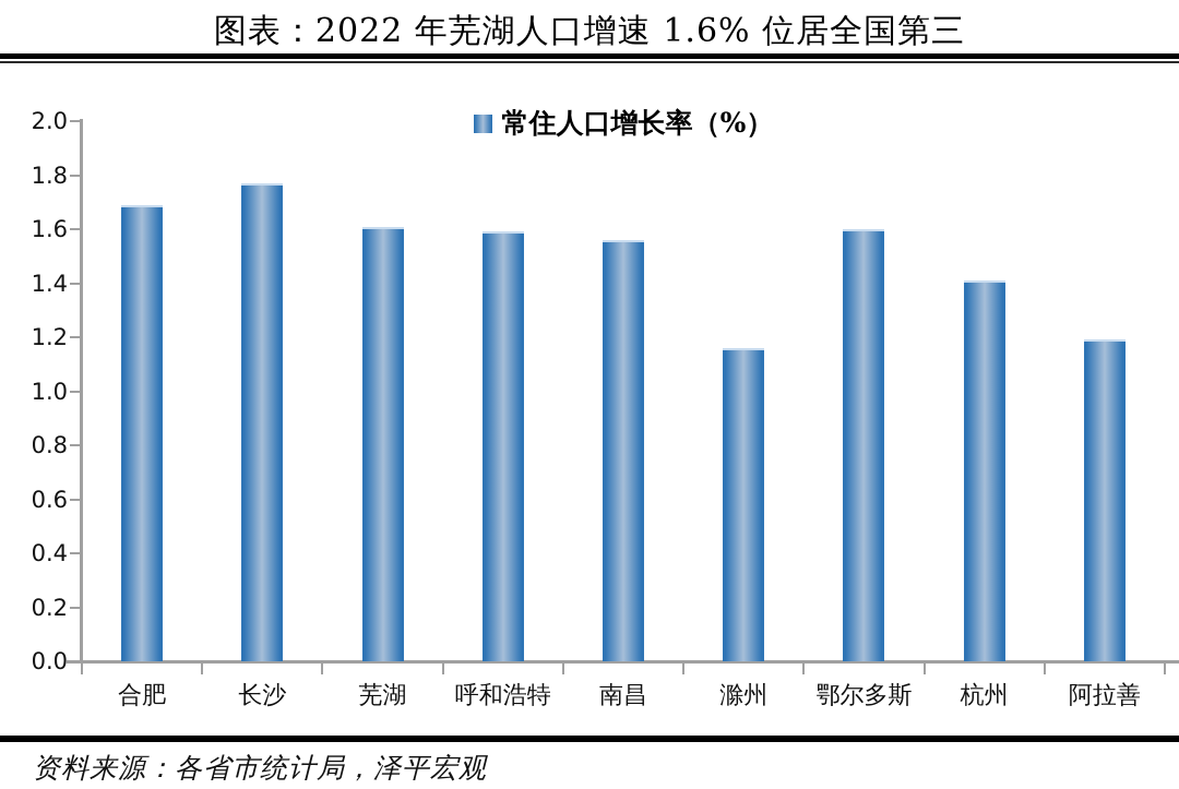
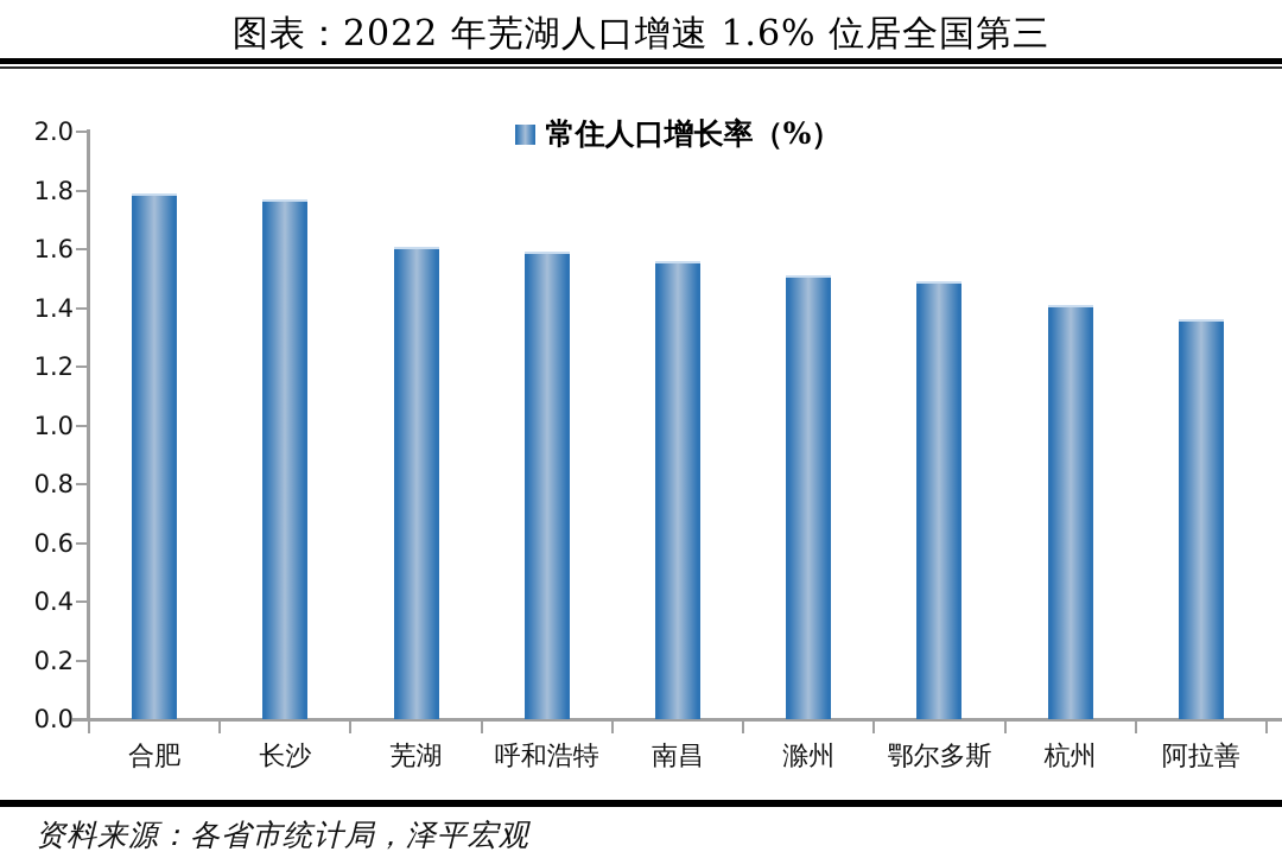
合肥: 1.69 -> 1.79
滁州: 1.16 -> 1.51
鄂尔多斯: 1.60 -> 1.49
阿拉善: 1.19 -> 1.36
